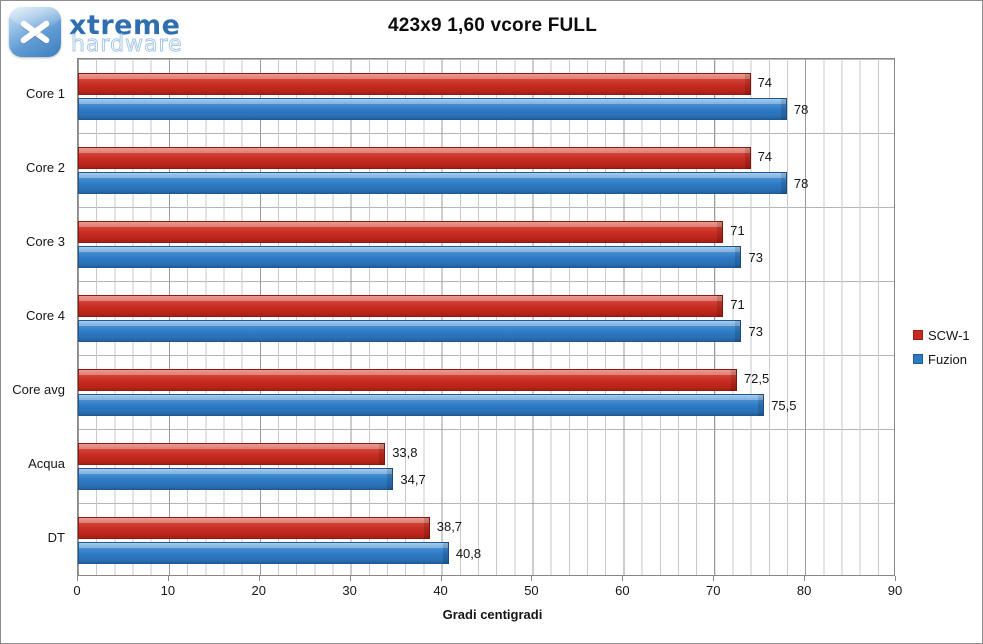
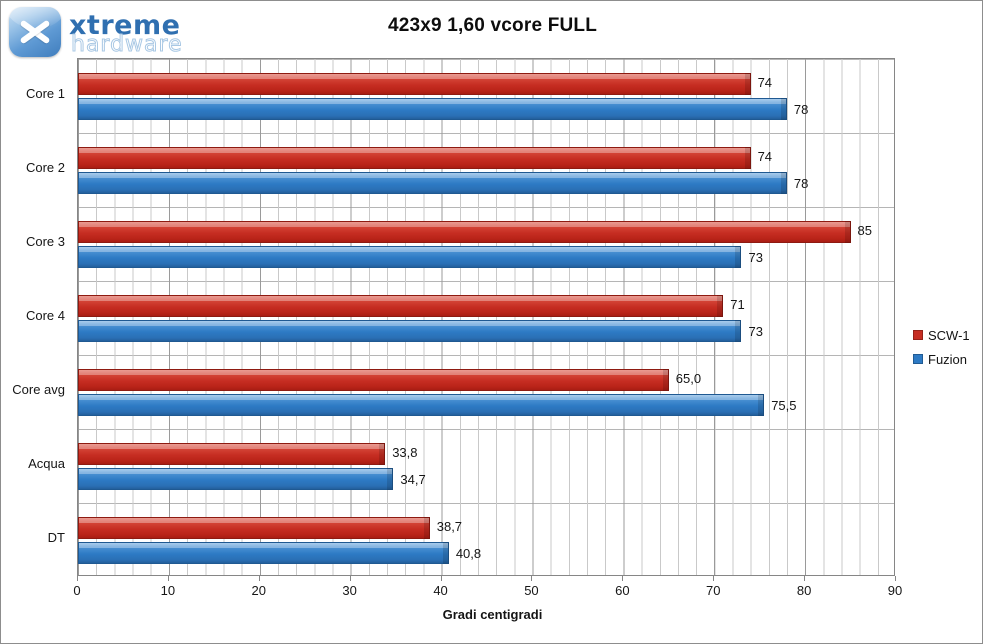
SCW-1/Core 3: 71 -> 85
SCW-1/Core avg: 72,5 -> 65,0
